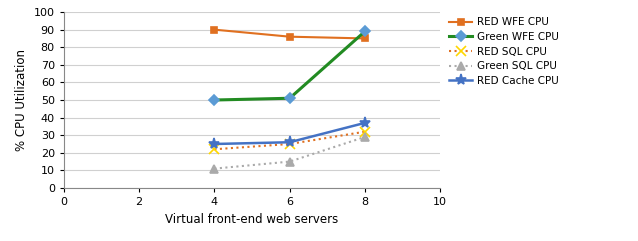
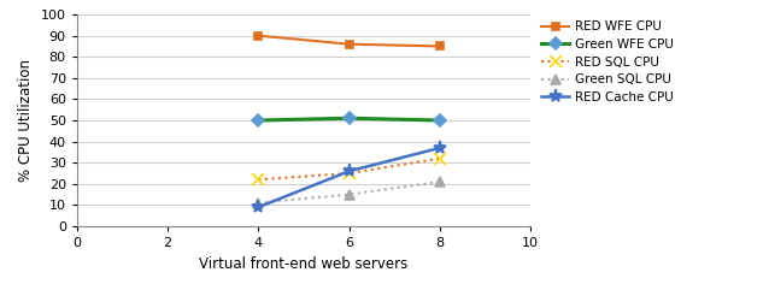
RED Cache CPU/4: 25 -> 9
Green WFE CPU/8: 89 -> 50
Green SQL CPU/8: 29 -> 21
